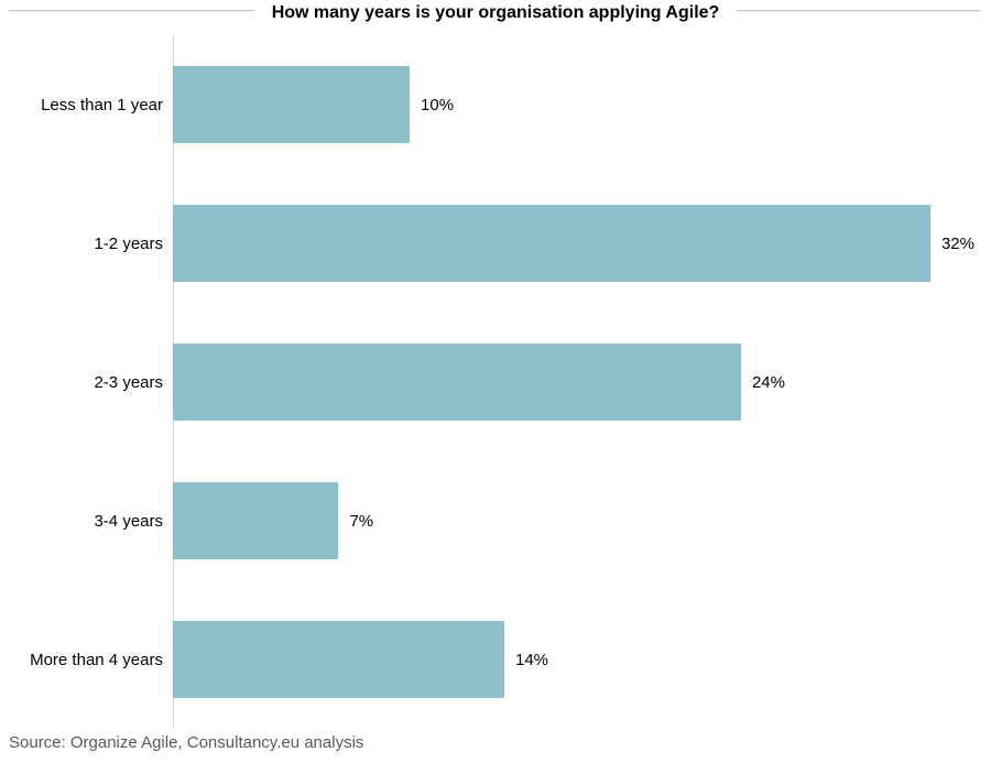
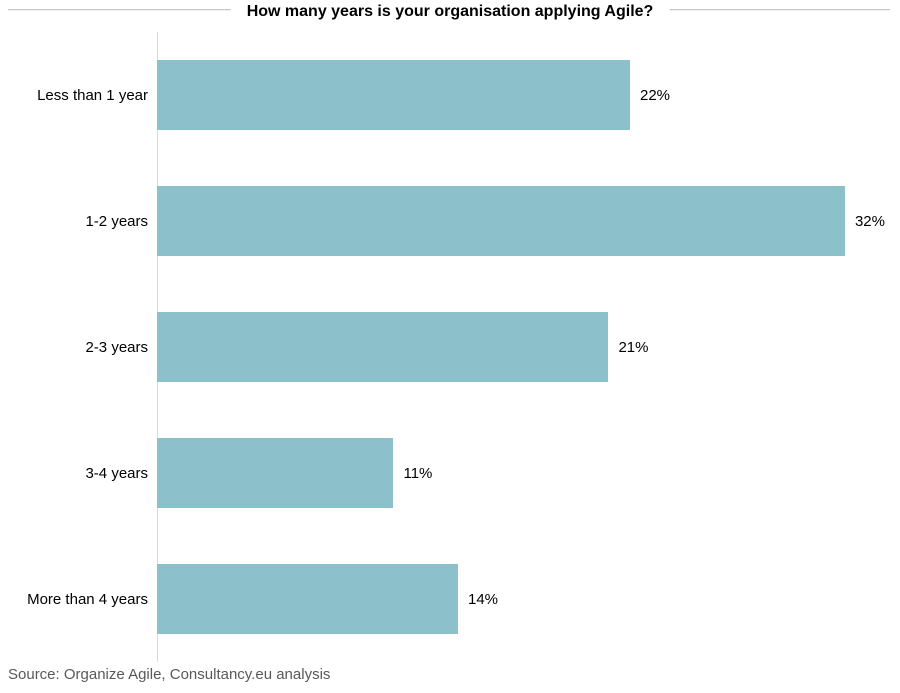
Less than 1 year: 10% -> 22%
2-3 years: 24% -> 21%
3-4 years: 7% -> 11%
